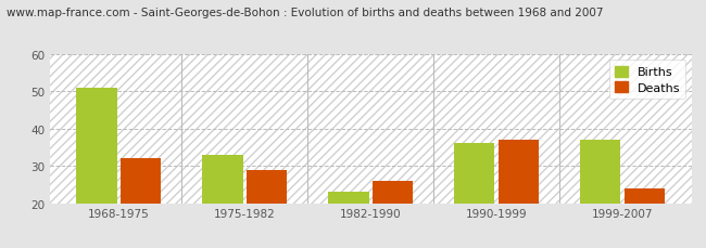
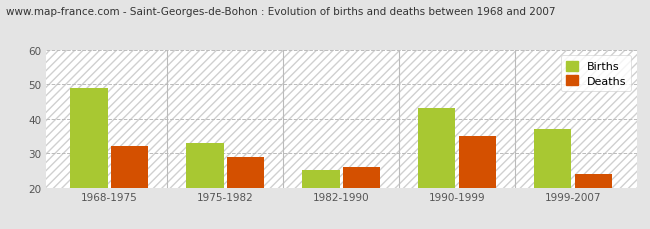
Births/1968-1975: 51 -> 49
Births/1982-1990: 23 -> 25
Births/1990-1999: 36 -> 43
Deaths/1990-1999: 37 -> 35
